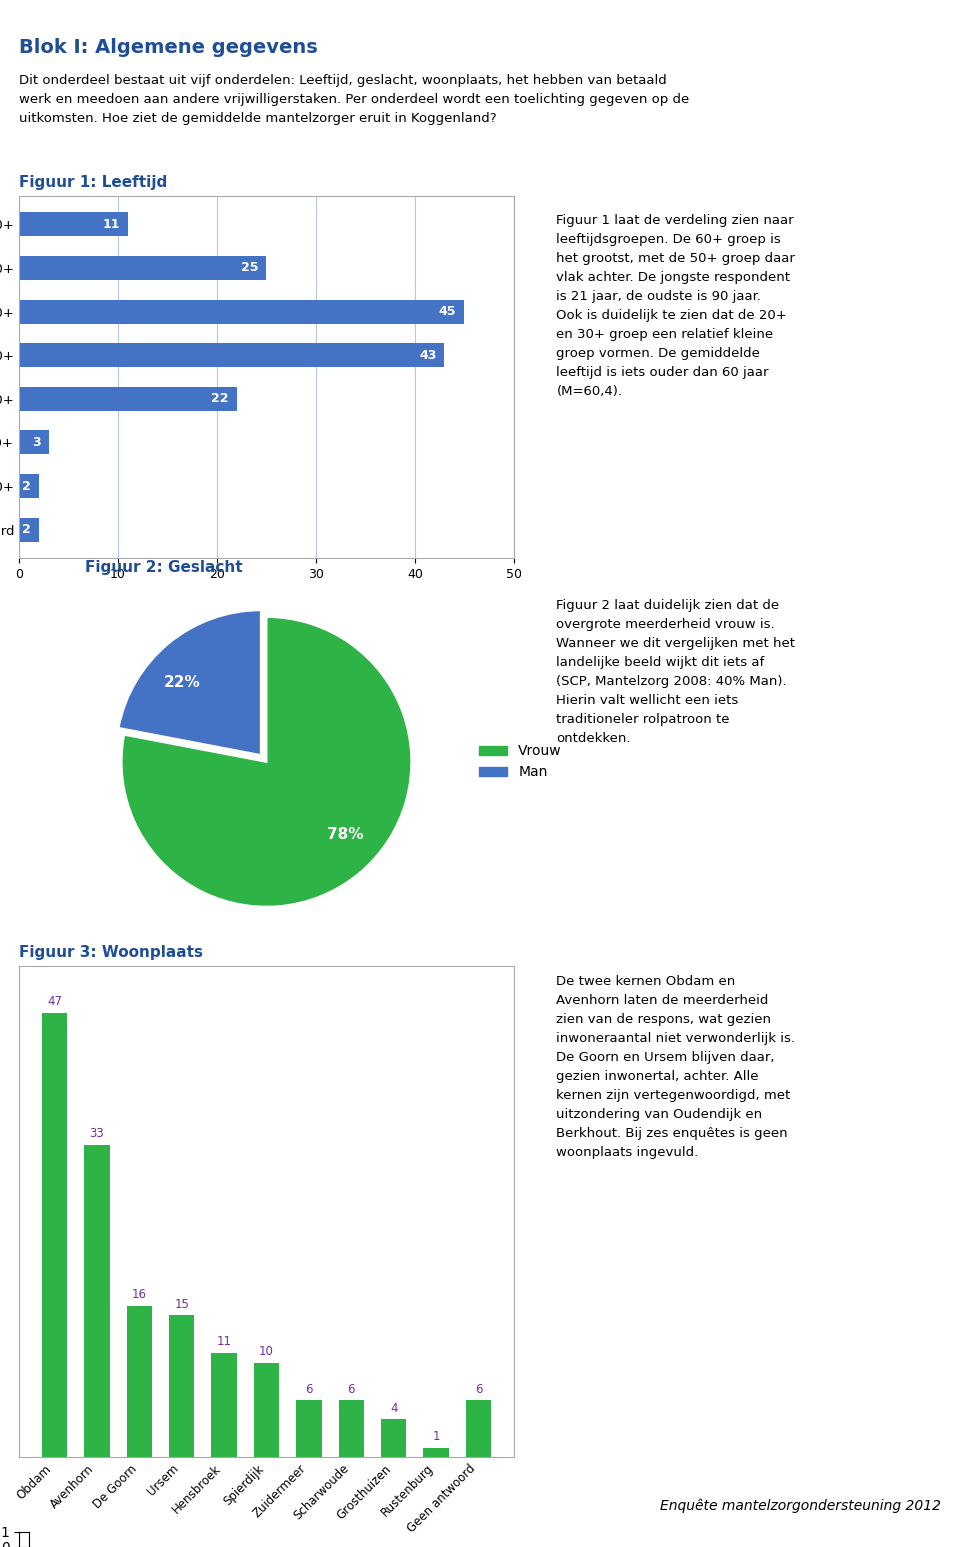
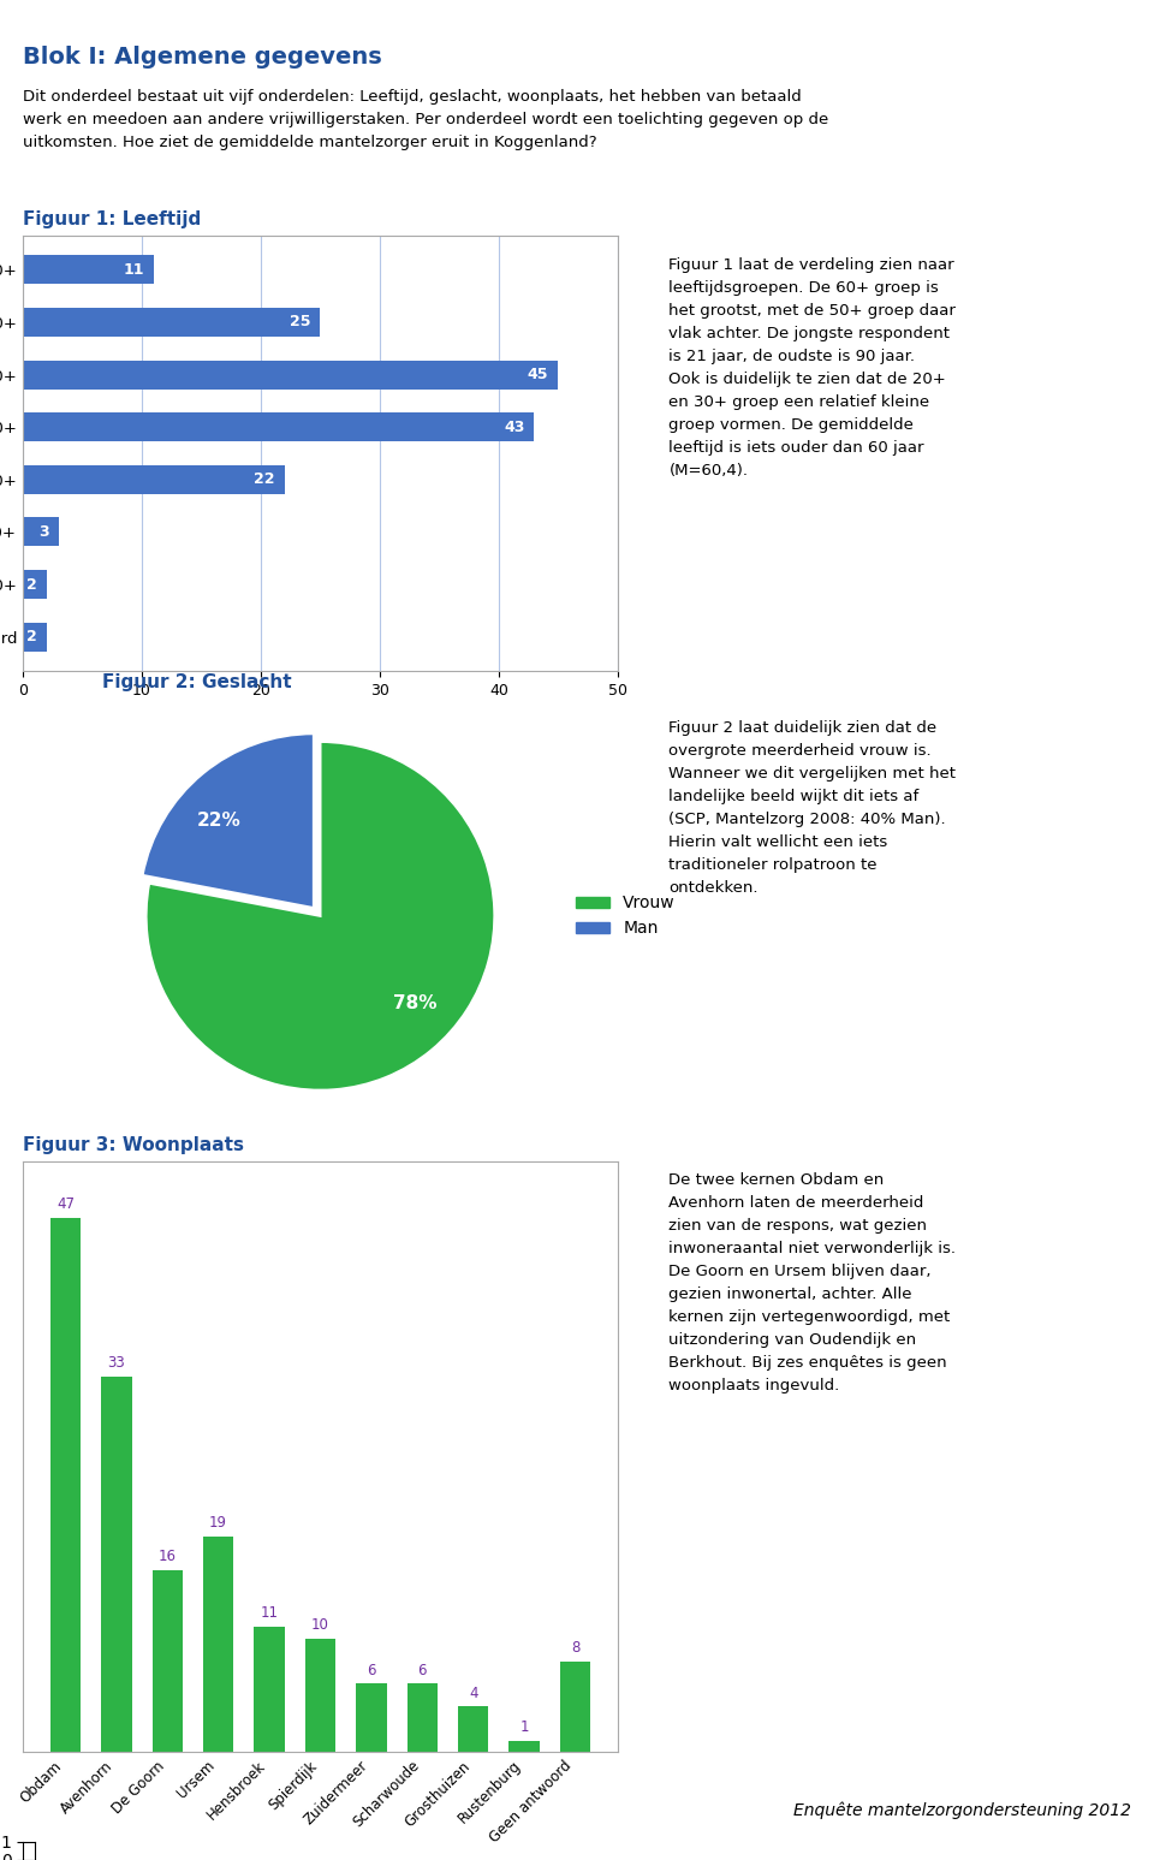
Figuur 3: Woonplaats/Ursem: 15 -> 19
Figuur 3: Woonplaats/Geen antwoord: 6 -> 8
